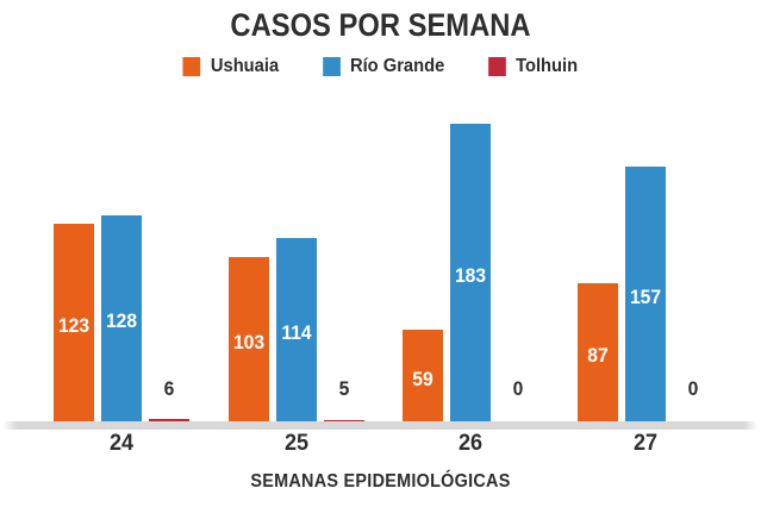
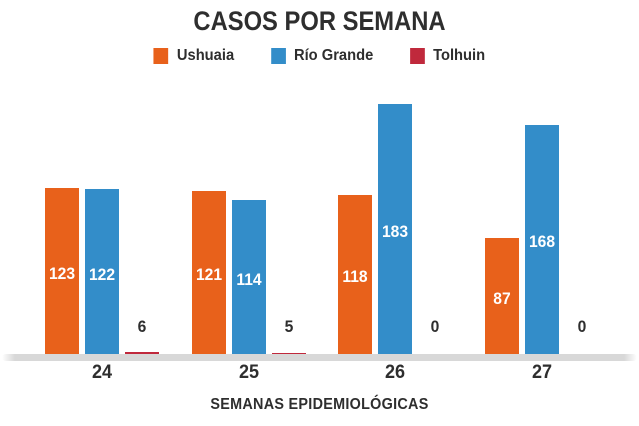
Río Grande/24: 128 -> 122
Ushuaia/25: 103 -> 121
Ushuaia/26: 59 -> 118
Río Grande/27: 157 -> 168
